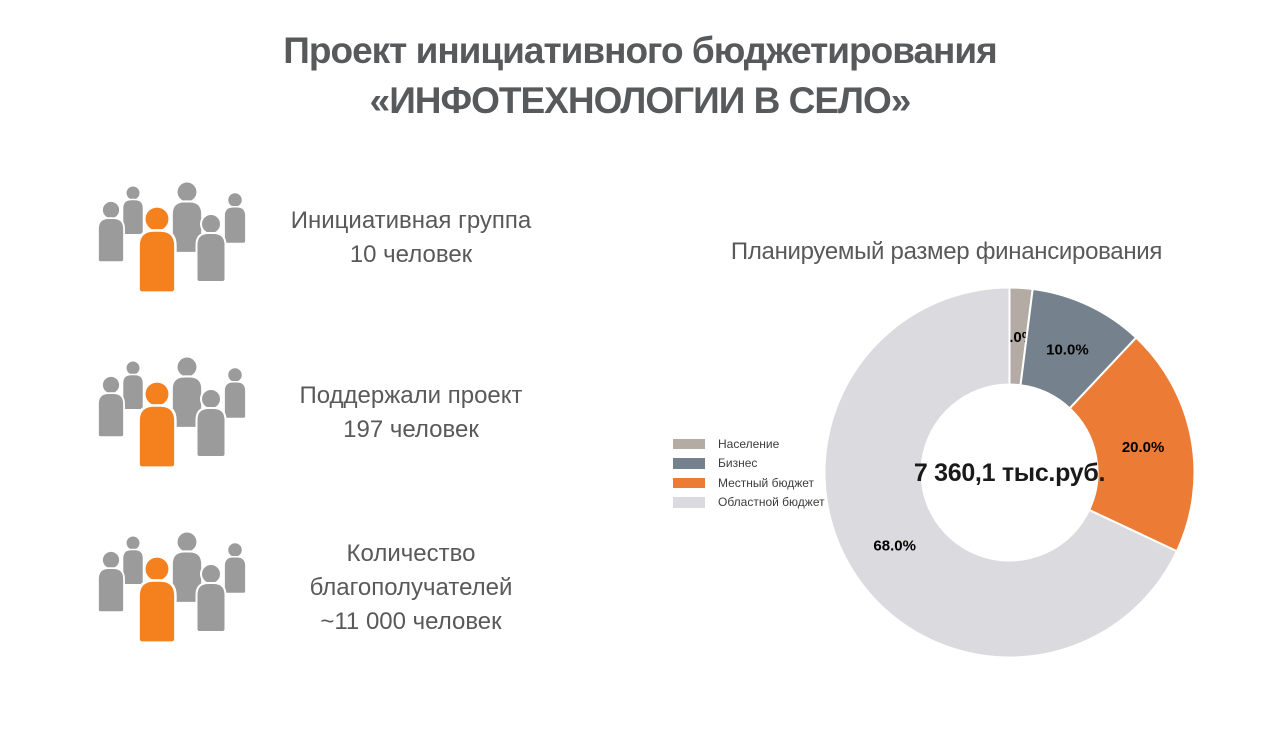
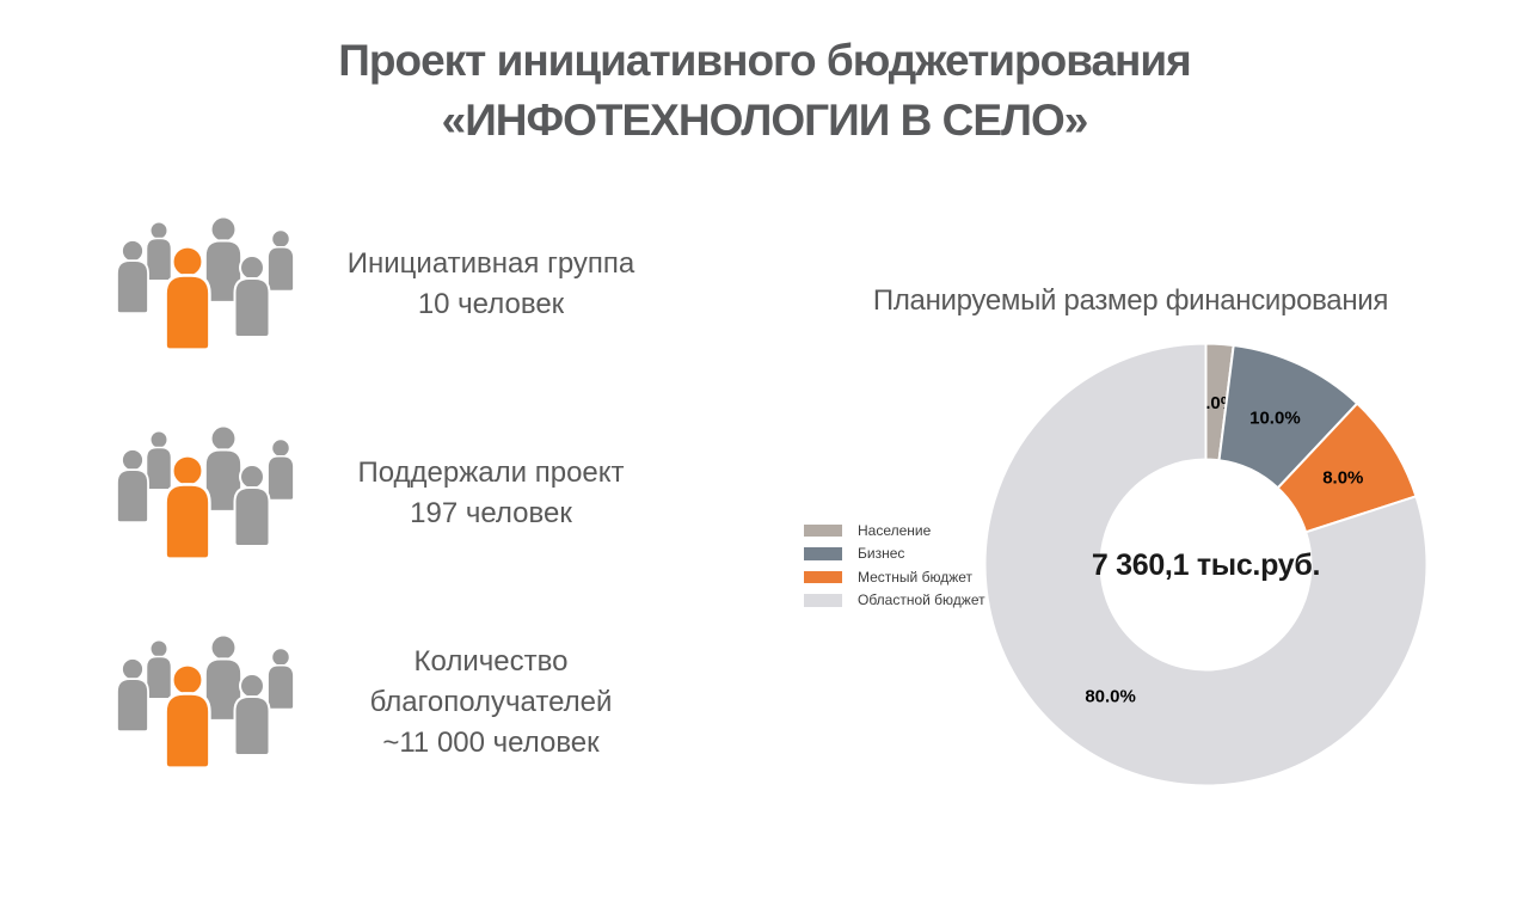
Местный бюджет: 20.0% -> 8.0%
Областной бюджет: 68.0% -> 80.0%
